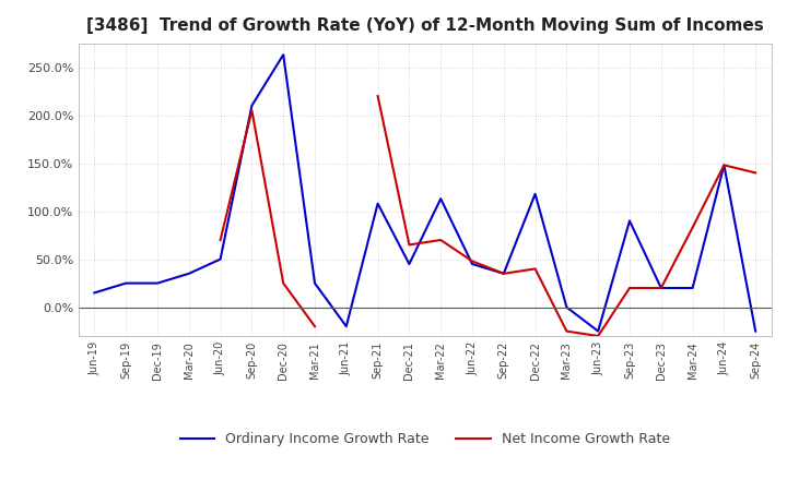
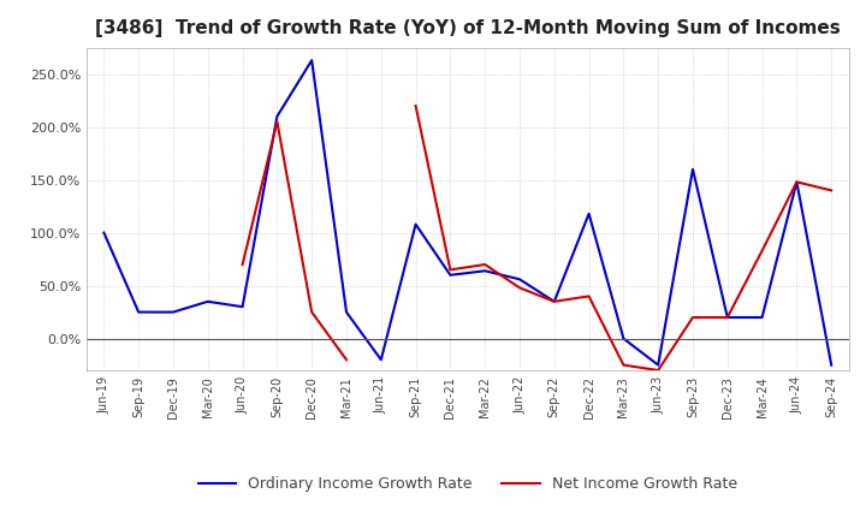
Ordinary Income Growth Rate/Jun-19: 15% -> 100%
Ordinary Income Growth Rate/Jun-20: 50% -> 30%
Ordinary Income Growth Rate/Dec-21: 45% -> 60%
Ordinary Income Growth Rate/Mar-22: 113% -> 64%
Ordinary Income Growth Rate/Jun-22: 45% -> 56%
Ordinary Income Growth Rate/Sep-23: 90% -> 160%
